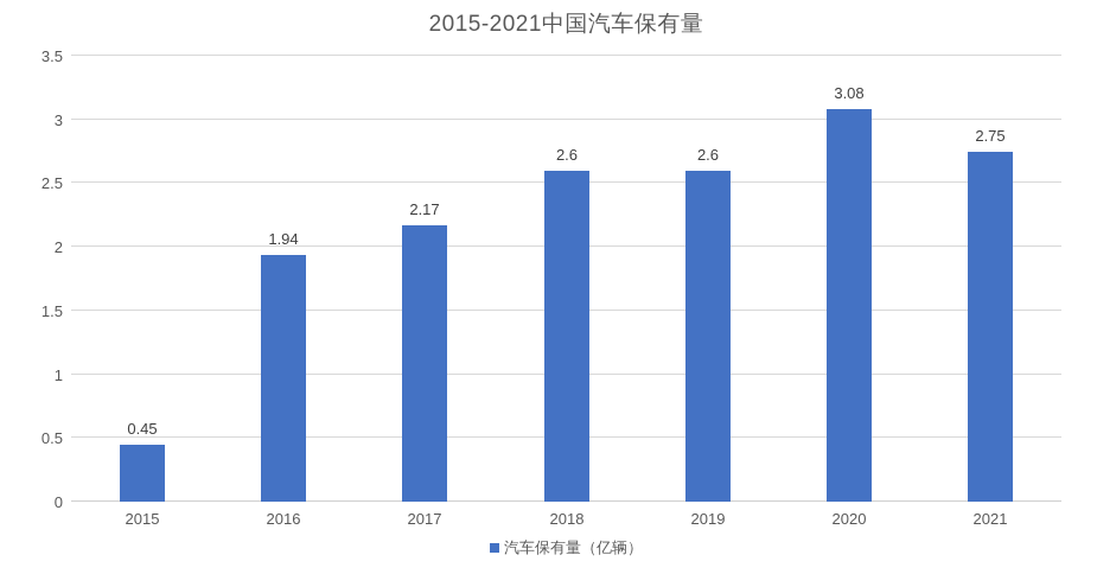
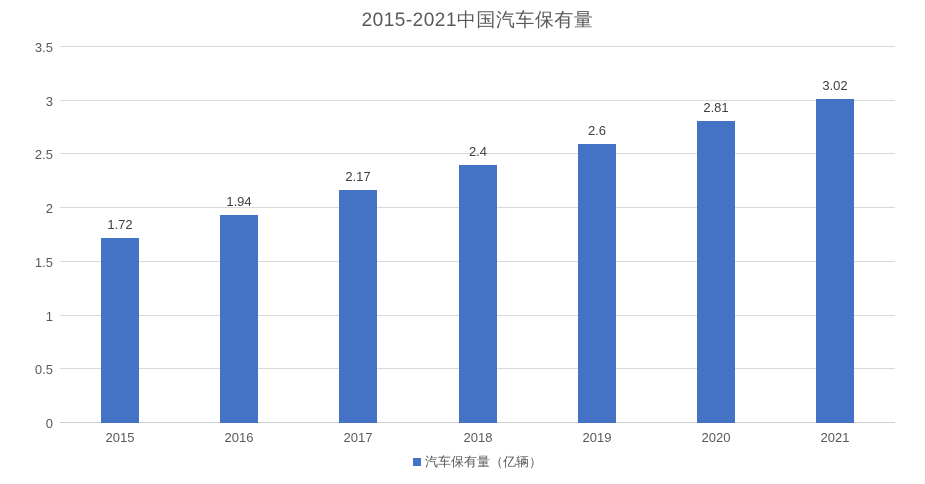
2015: 0.45 -> 1.72
2018: 2.6 -> 2.4
2020: 3.08 -> 2.81
2021: 2.75 -> 3.02
